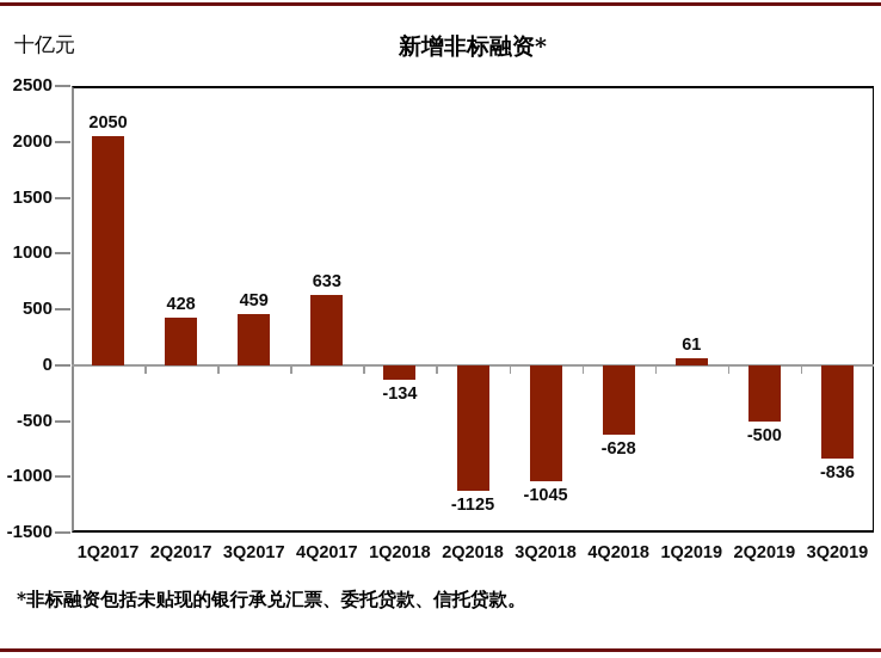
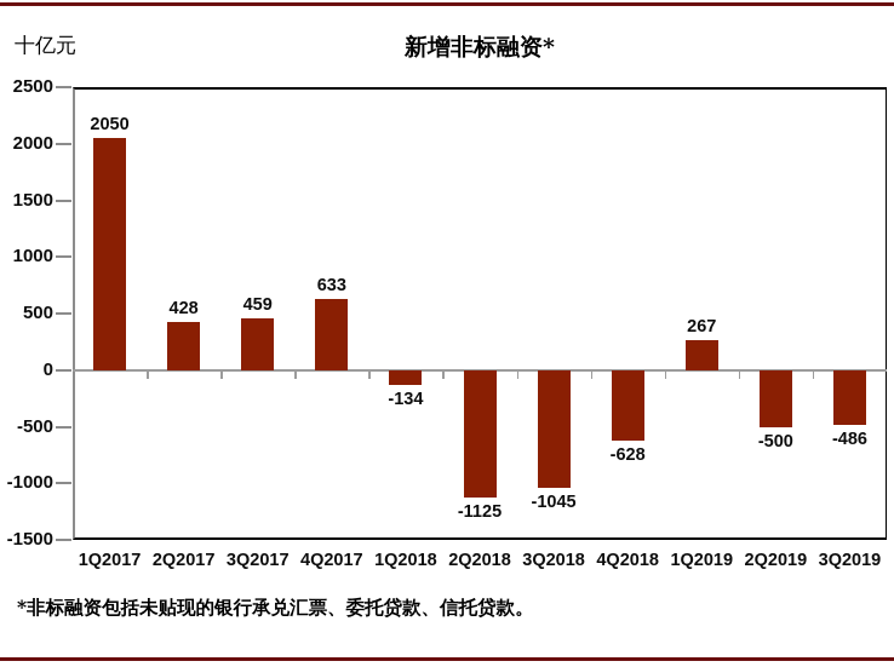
1Q2019: 61 -> 267
3Q2019: -836 -> -486
